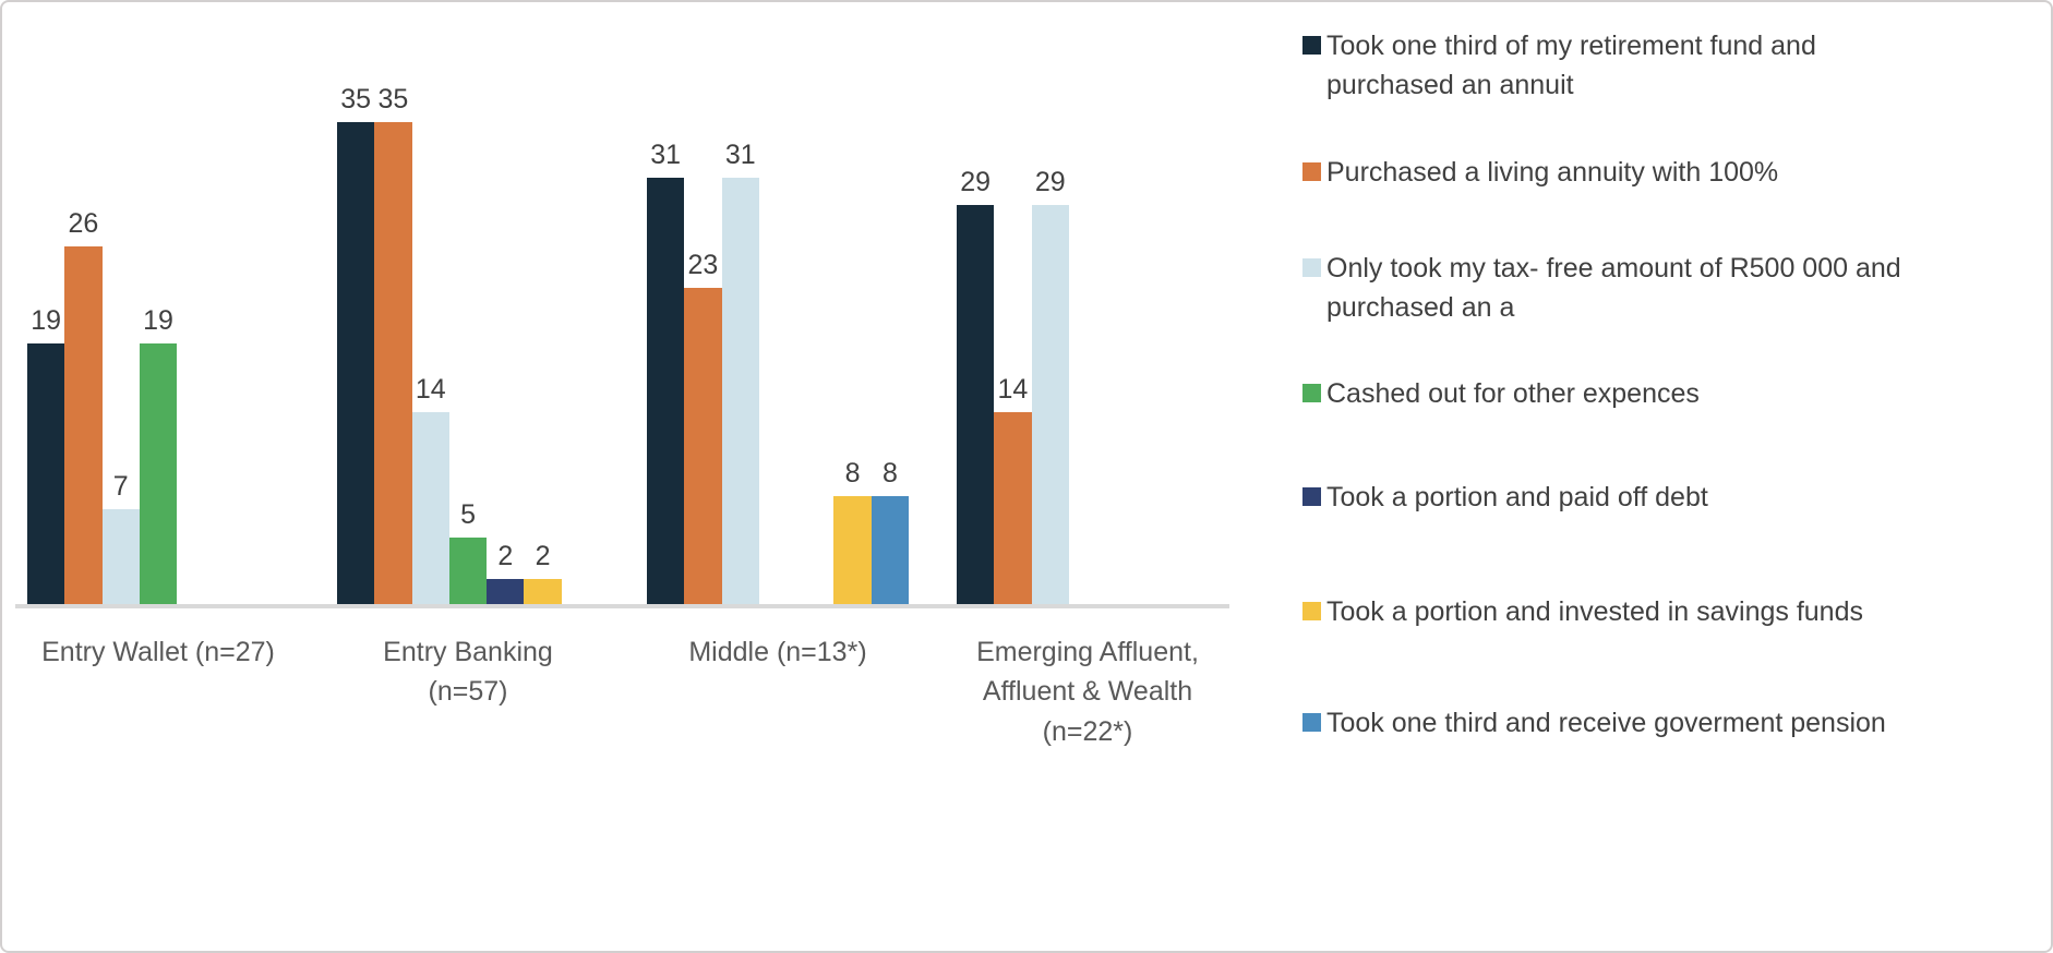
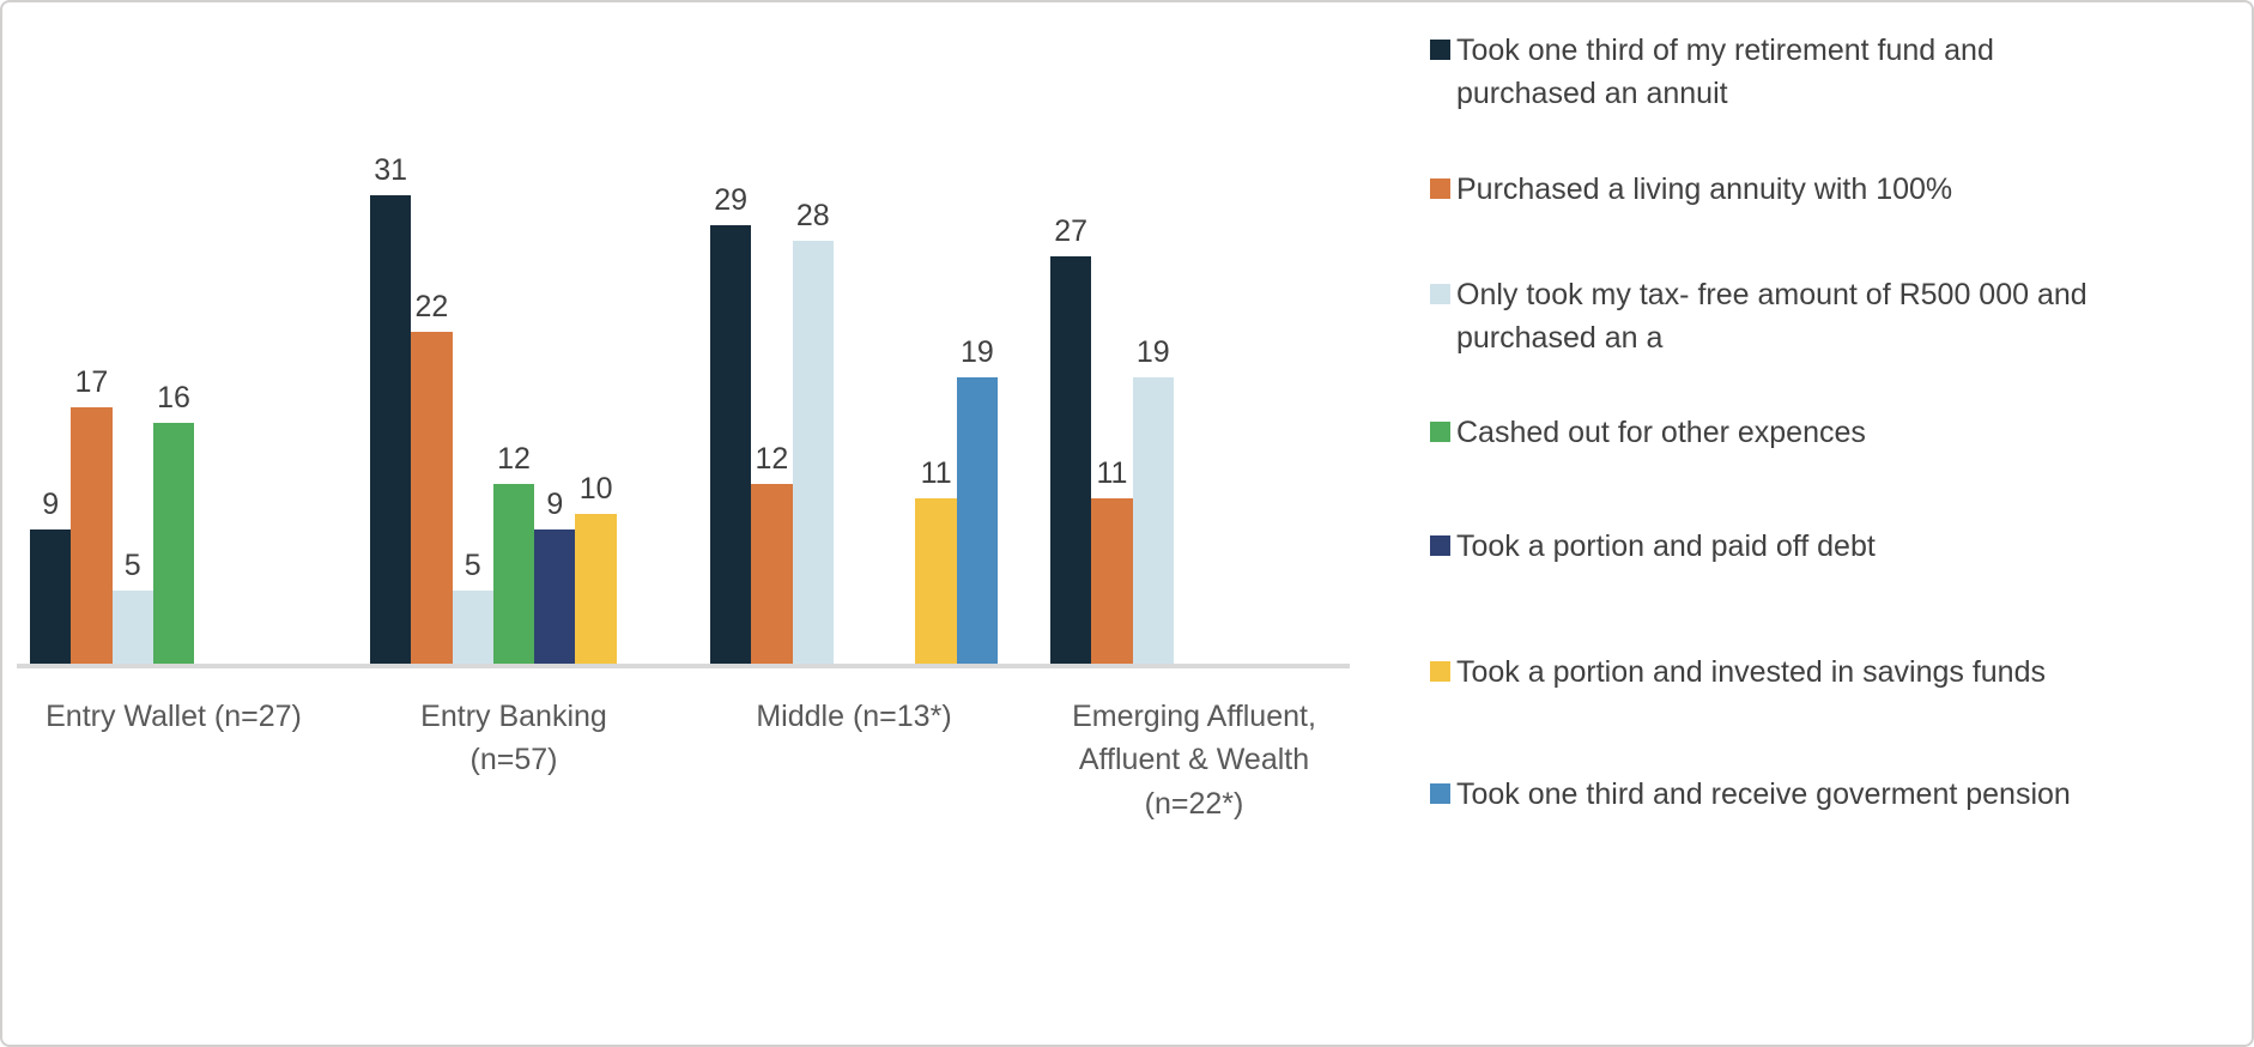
Took one third of my retirement fund and purchased an annuit/Entry Wallet (n=27): 19 -> 9
Purchased a living annuity with 100%/Entry Wallet (n=27): 26 -> 17
Only took my tax- free amount of R500 000 and purchased an a/Entry Wallet (n=27): 7 -> 5
Cashed out for other expences/Entry Wallet (n=27): 19 -> 16
Took one third of my retirement fund and purchased an annuit/Entry Banking (n=57): 35 -> 31
Purchased a living annuity with 100%/Entry Banking (n=57): 35 -> 22
Only took my tax- free amount of R500 000 and purchased an a/Entry Banking (n=57): 14 -> 5
Cashed out for other expences/Entry Banking (n=57): 5 -> 12
Took a portion and paid off debt/Entry Banking (n=57): 2 -> 9
Took a portion and invested in savings funds/Entry Banking (n=57): 2 -> 10
Took one third of my retirement fund and purchased an annuit/Middle (n=13*): 31 -> 29
Purchased a living annuity with 100%/Middle (n=13*): 23 -> 12
Only took my tax- free amount of R500 000 and purchased an a/Middle (n=13*): 31 -> 28
Took a portion and invested in savings funds/Middle (n=13*): 8 -> 11
Took one third and receive goverment pension/Middle (n=13*): 8 -> 19
Took one third of my retirement fund and purchased an annuit/Emerging Affluent, Affluent & Wealth (n=22*): 29 -> 27
Purchased a living annuity with 100%/Emerging Affluent, Affluent & Wealth (n=22*): 14 -> 11
Only took my tax- free amount of R500 000 and purchased an a/Emerging Affluent, Affluent & Wealth (n=22*): 29 -> 19
